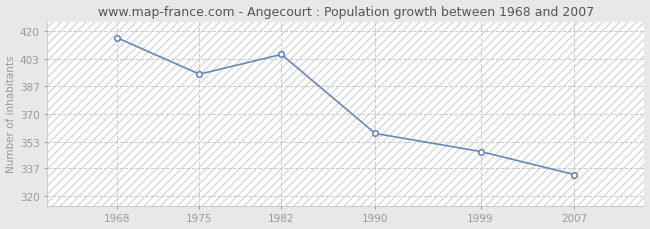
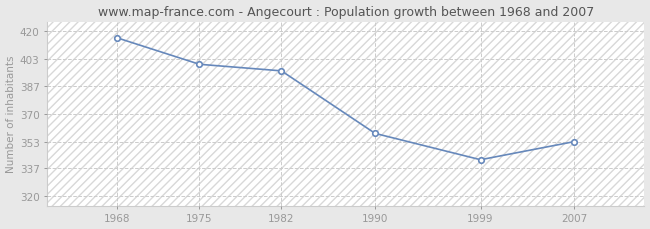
1975: 394 -> 400
1982: 406 -> 396
1999: 347 -> 342
2007: 333 -> 353
